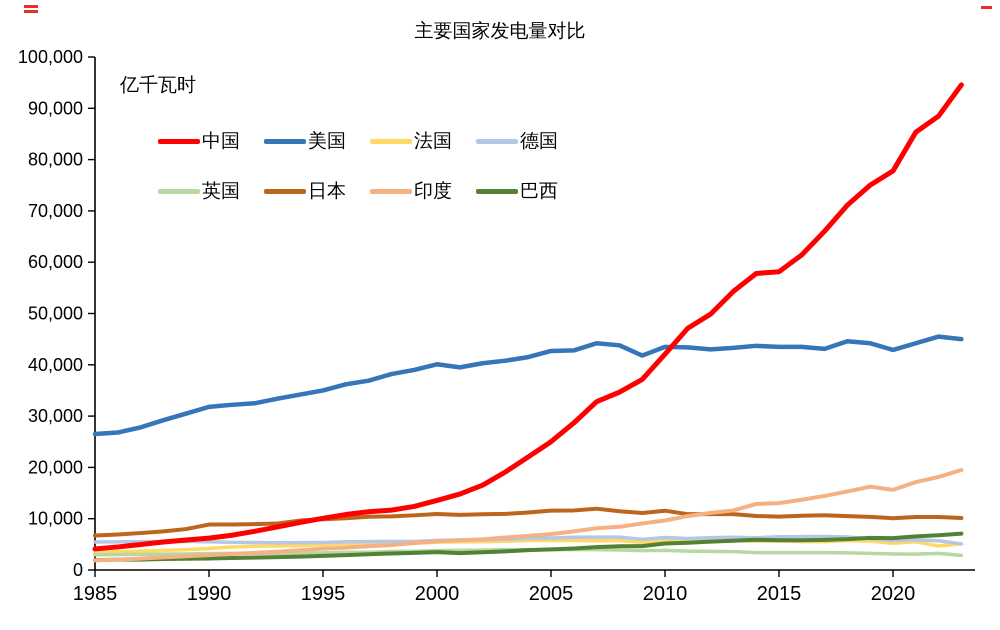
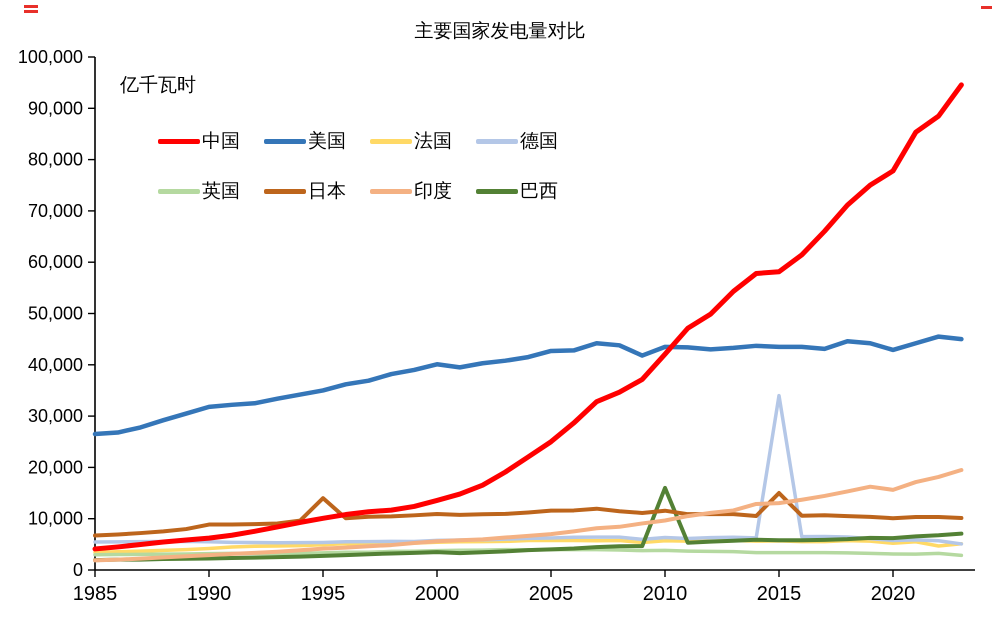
日本/1995: 10000 -> 14000
巴西/2010: 5000 -> 16000
德国/2015: 6000 -> 34000
日本/2015: 10000 -> 15000
